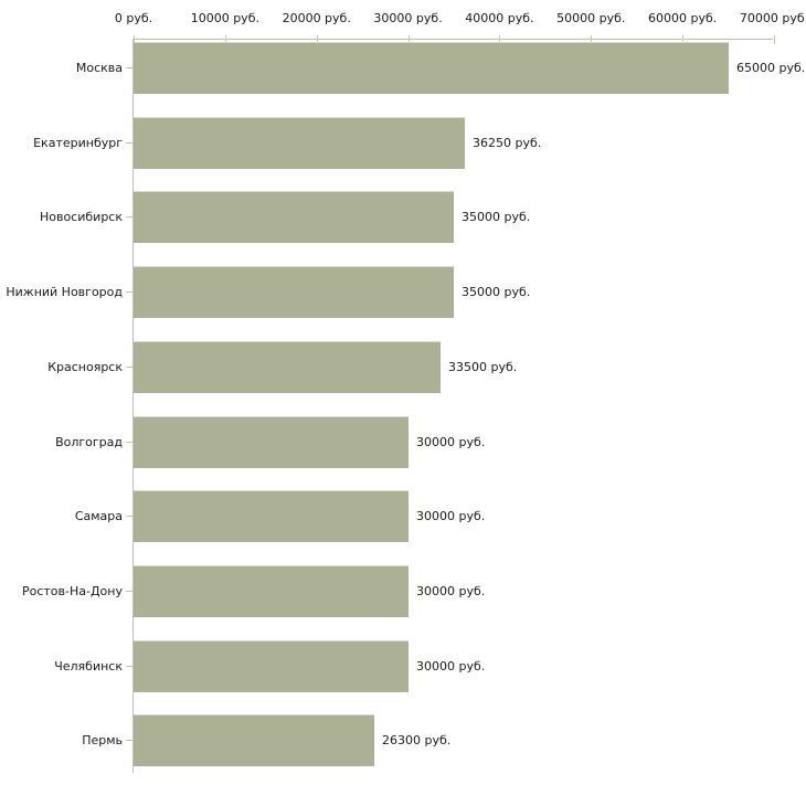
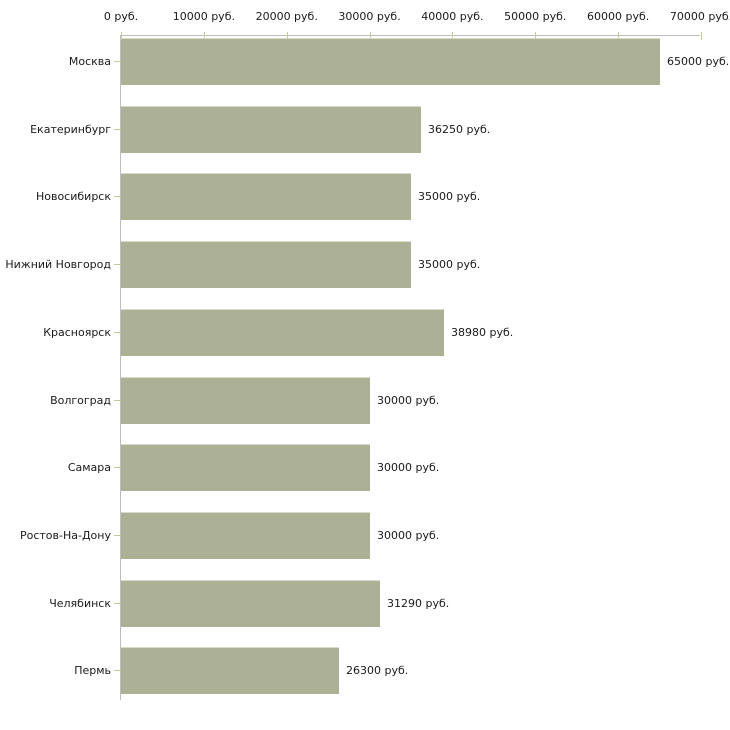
Красноярск: 33500 -> 38980
Челябинск: 30000 -> 31290
